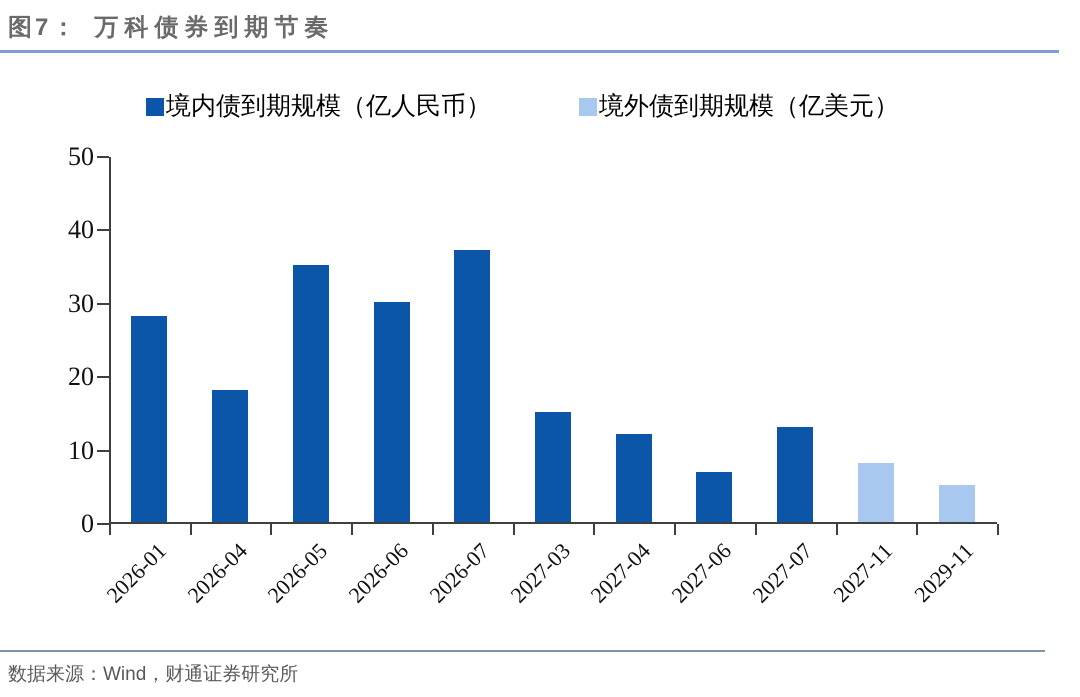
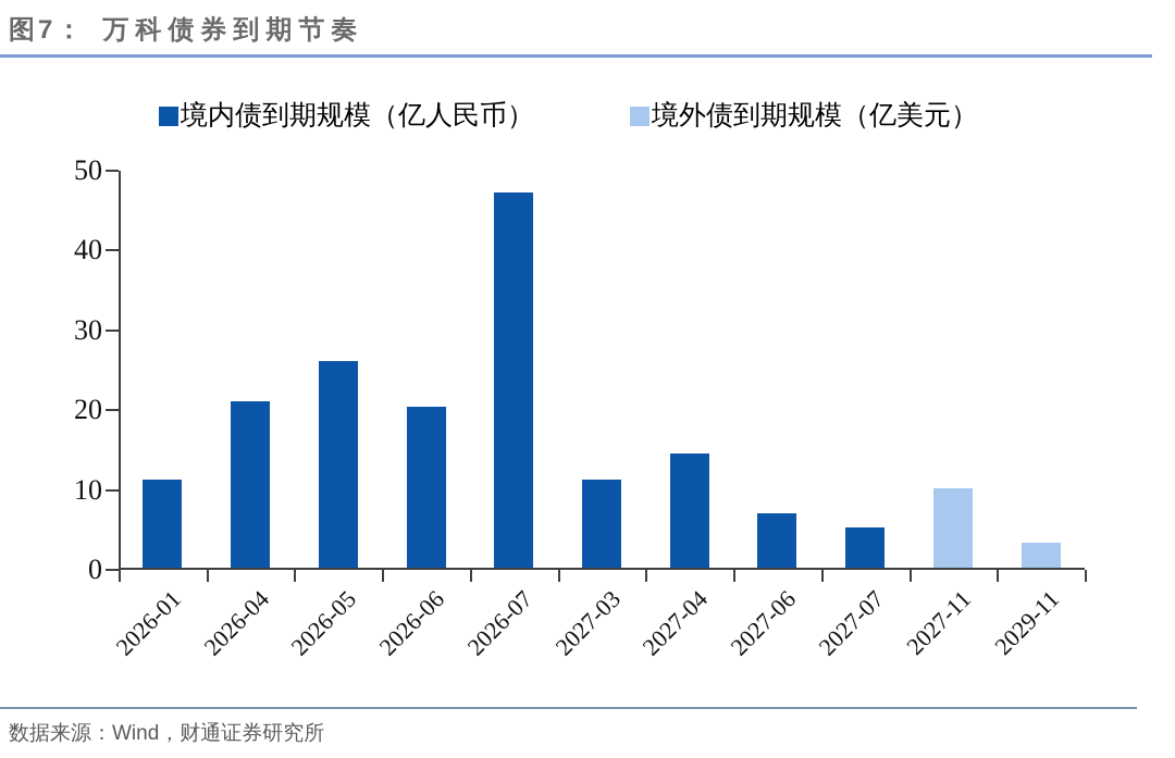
境内债到期规模（亿人民币）/2026-01: 28 -> 11
境内债到期规模（亿人民币）/2026-04: 18 -> 21
境内债到期规模（亿人民币）/2026-05: 35 -> 26
境内债到期规模（亿人民币）/2026-06: 30 -> 20
境内债到期规模（亿人民币）/2026-07: 37 -> 47
境内债到期规模（亿人民币）/2027-03: 15 -> 11
境内债到期规模（亿人民币）/2027-04: 12 -> 14
境内债到期规模（亿人民币）/2027-07: 13 -> 5
境外债到期规模（亿美元）/2027-11: 8 -> 10
境外债到期规模（亿美元）/2029-11: 5 -> 3
